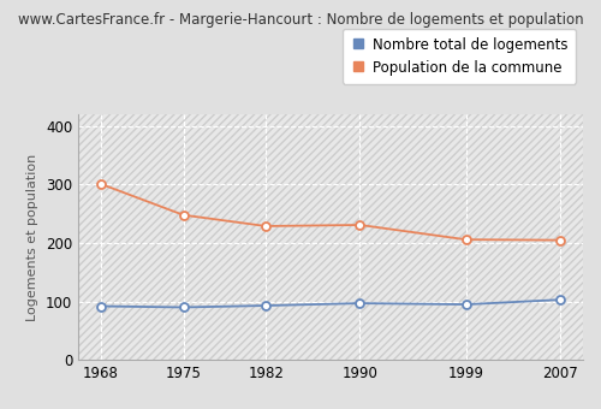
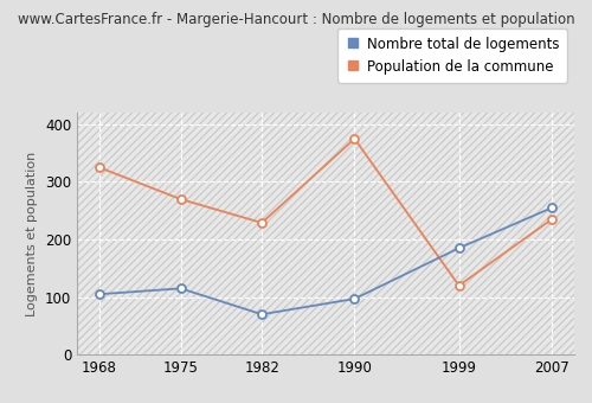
Nombre total de logements/1968: 92 -> 105
Population de la commune/1968: 301 -> 325
Nombre total de logements/1975: 90 -> 115
Population de la commune/1975: 248 -> 270
Nombre total de logements/1982: 93 -> 70
Population de la commune/1990: 231 -> 375
Nombre total de logements/1999: 95 -> 185
Population de la commune/1999: 206 -> 120
Nombre total de logements/2007: 103 -> 255
Population de la commune/2007: 205 -> 235
